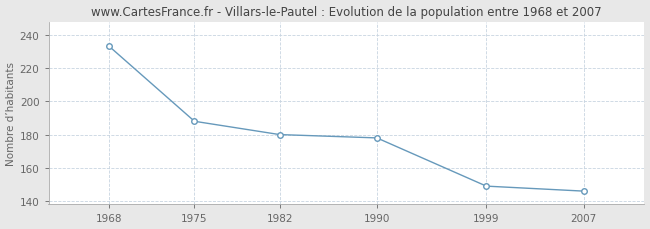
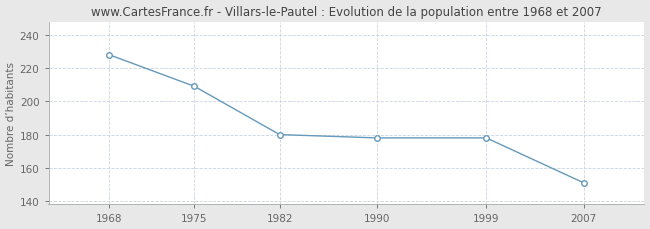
1968: 233 -> 228
1975: 188 -> 209
1999: 149 -> 178
2007: 146 -> 151
